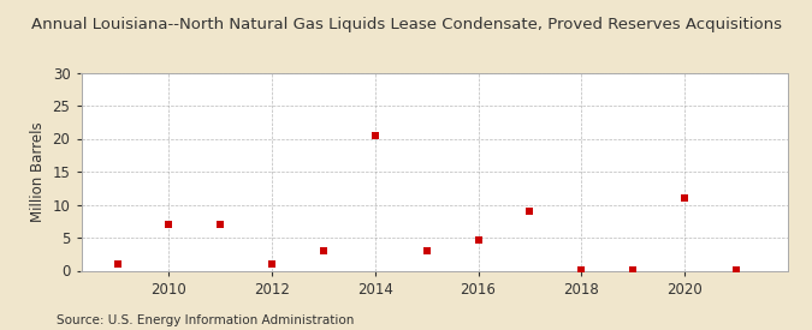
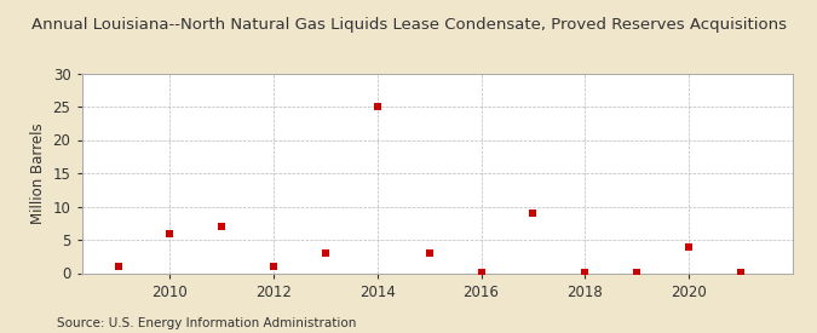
2010: 7.0 -> 6.0
2014: 20.4 -> 25.0
2016: 4.6 -> 0.1
2020: 11.0 -> 4.0
